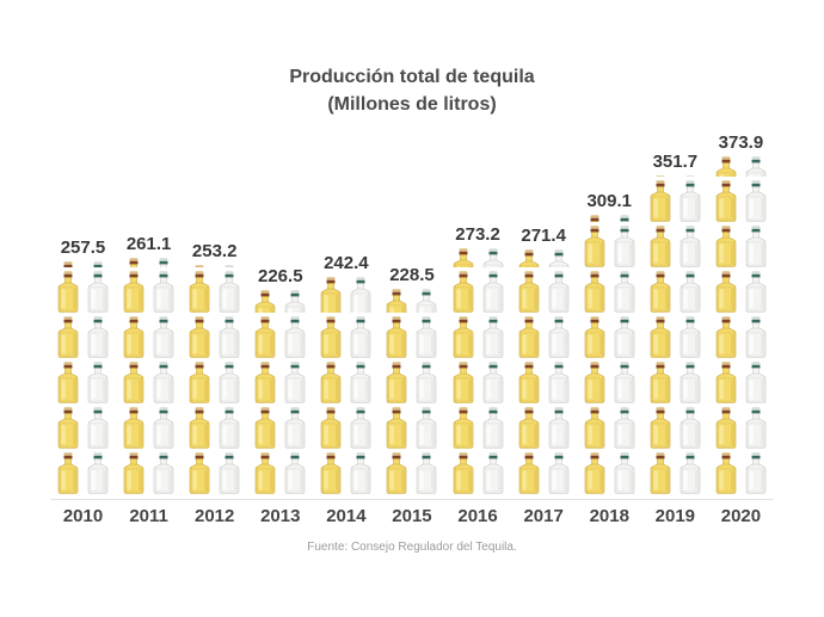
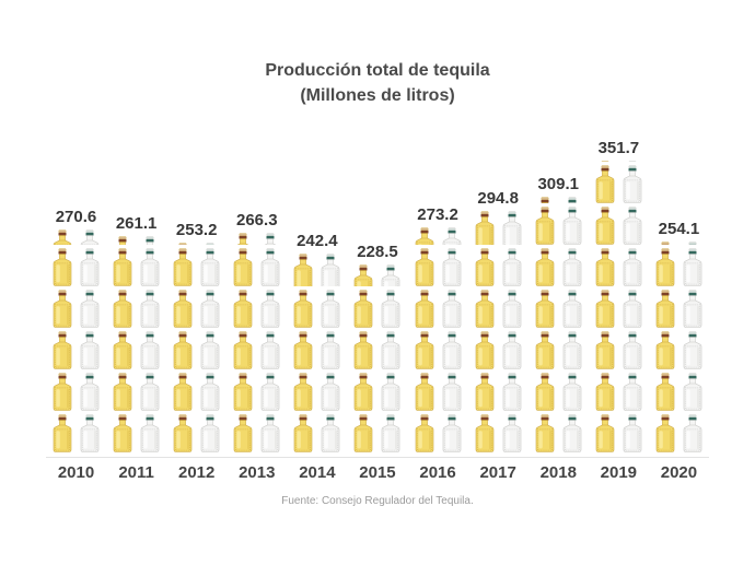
2010: 257.5 -> 270.6
2013: 226.5 -> 266.3
2017: 271.4 -> 294.8
2020: 373.9 -> 254.1
